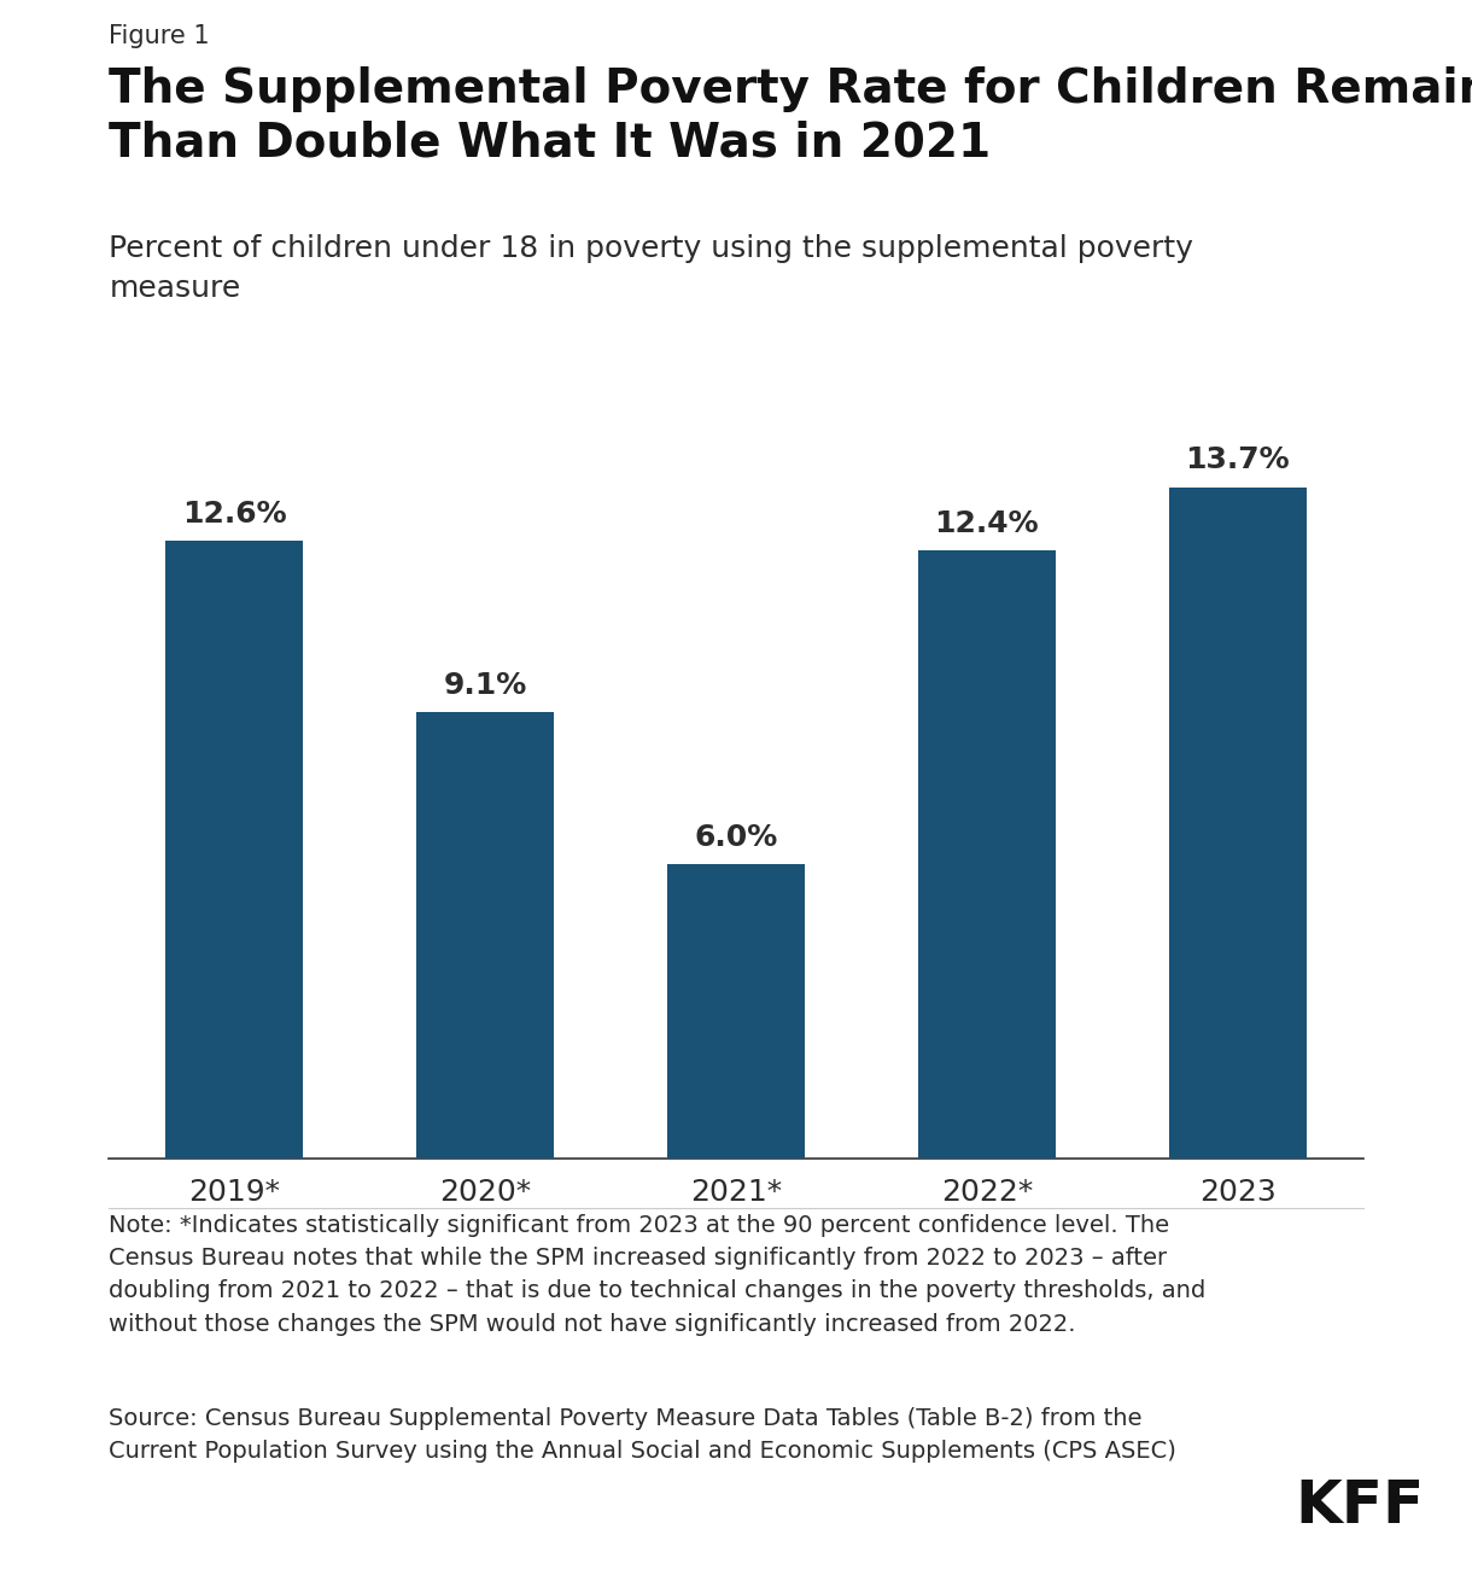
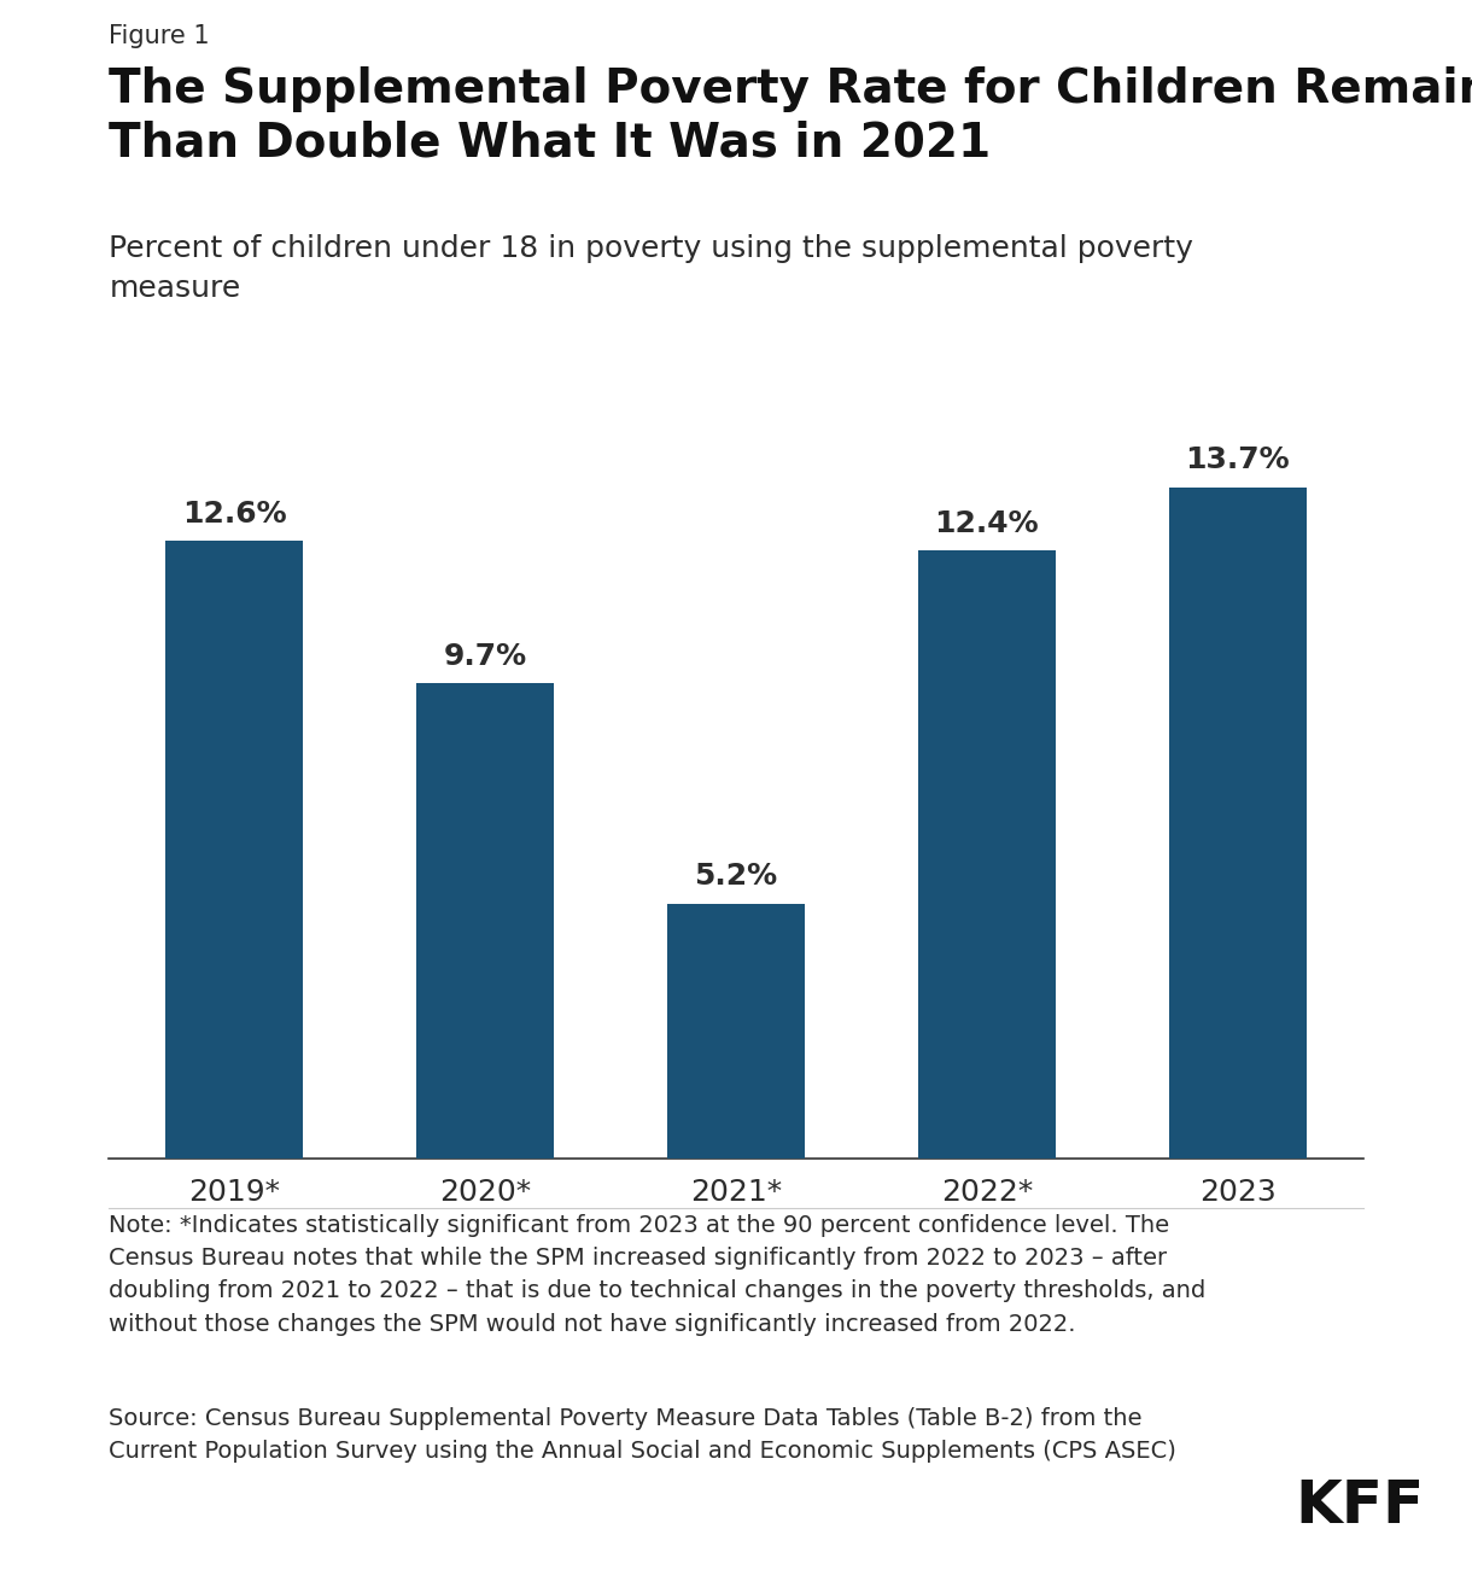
2020*: 9.1% -> 9.7%
2021*: 6.0% -> 5.2%
